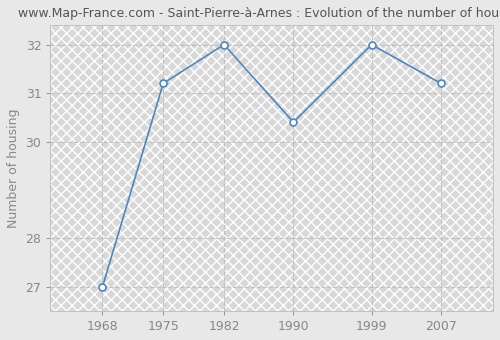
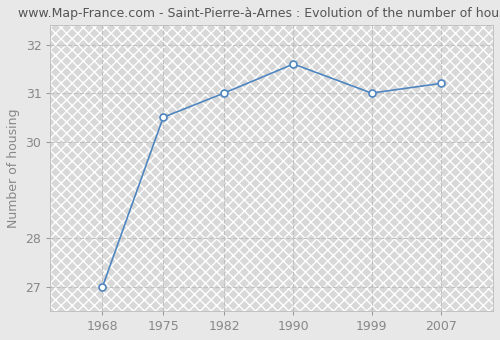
1975: 31.2 -> 30.5
1982: 32.0 -> 31.0
1990: 30.4 -> 31.6
1999: 32.0 -> 31.0
